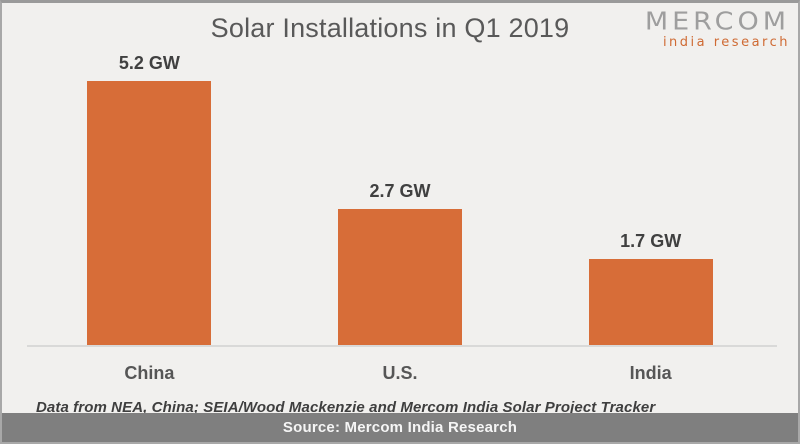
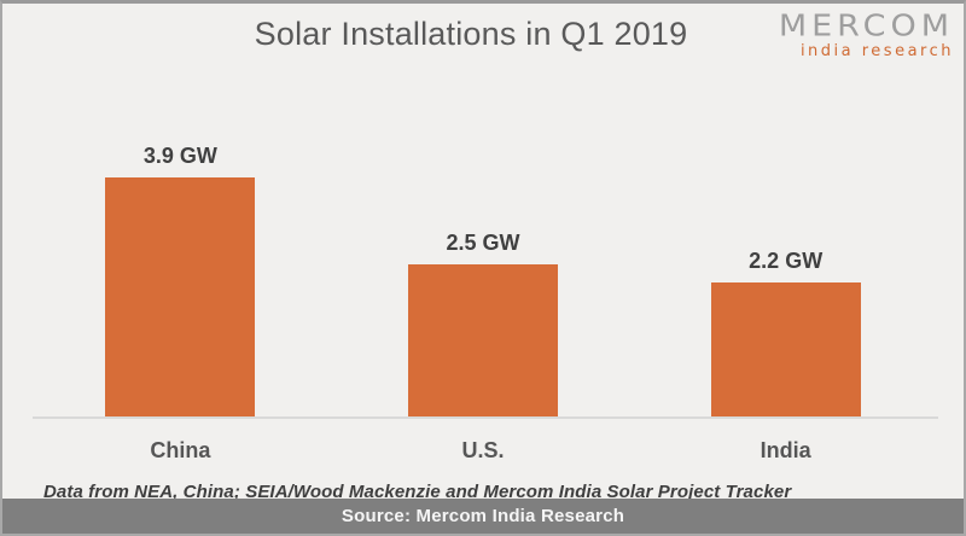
China: 5.2 -> 3.9
U.S.: 2.7 -> 2.5
India: 1.7 -> 2.2
